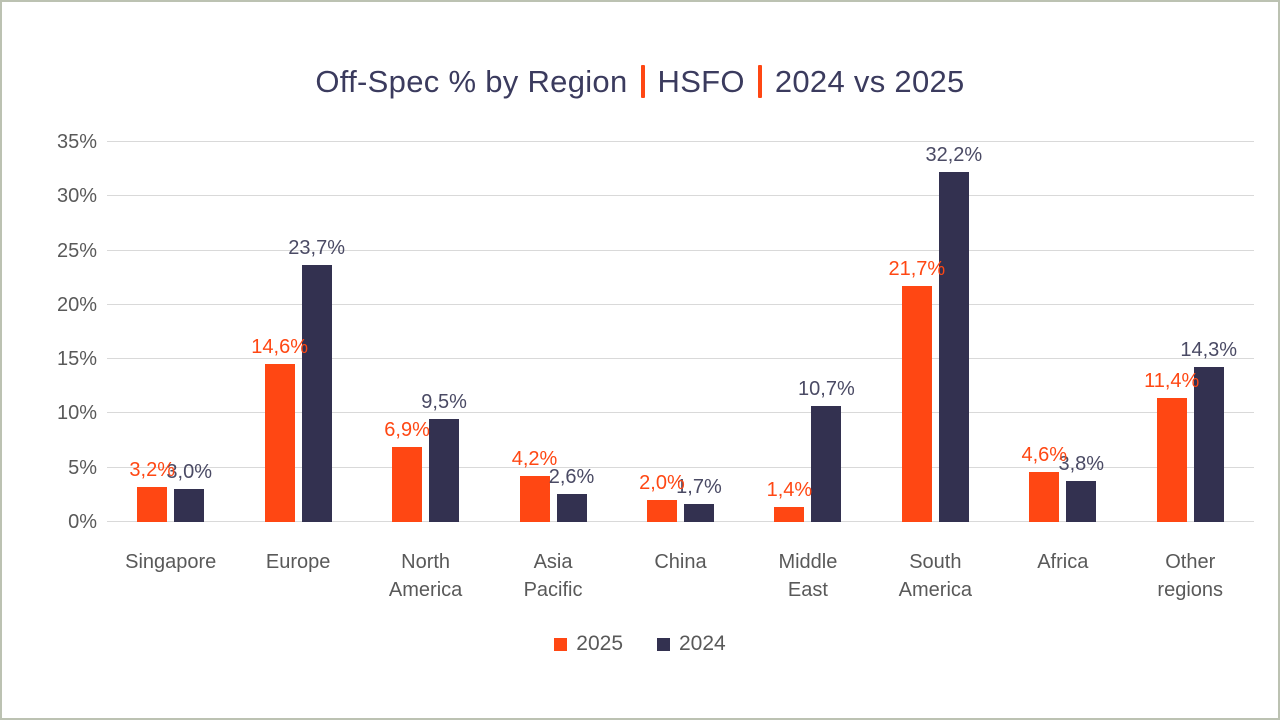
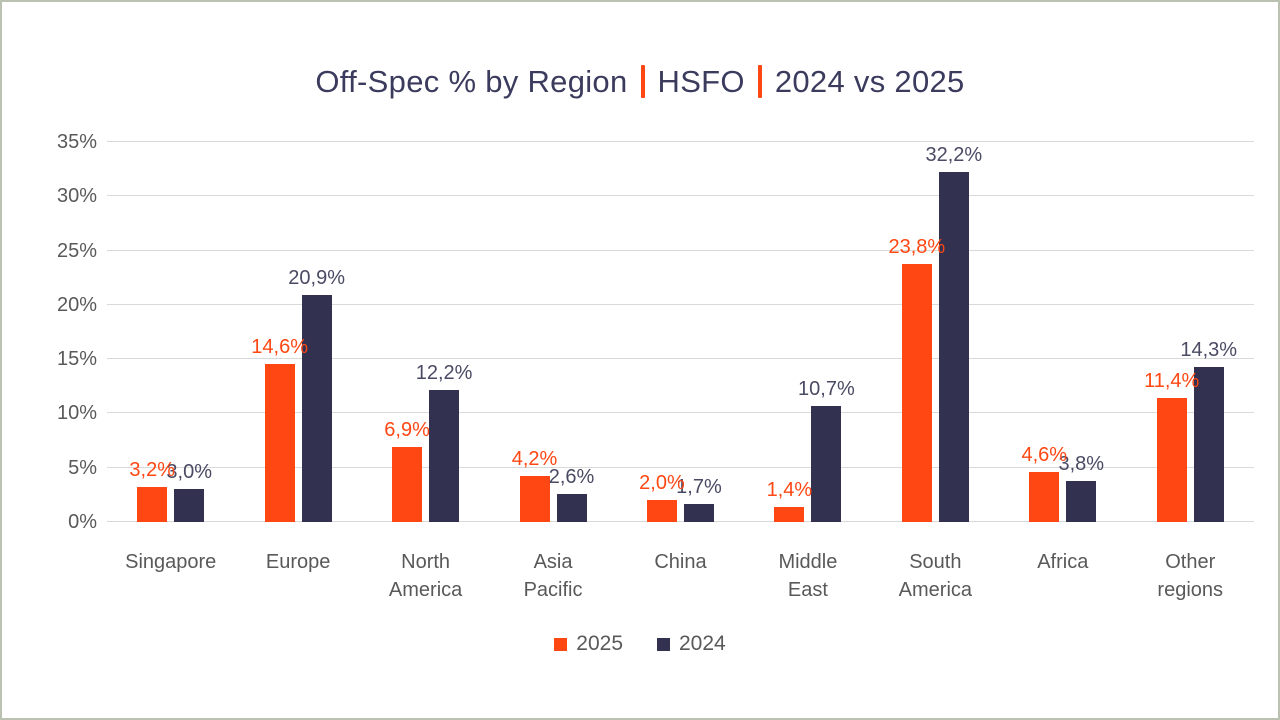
2024/Europe: 23,7% -> 20,9%
2024/North America: 9,5% -> 12,2%
2025/South America: 21,7% -> 23,8%
